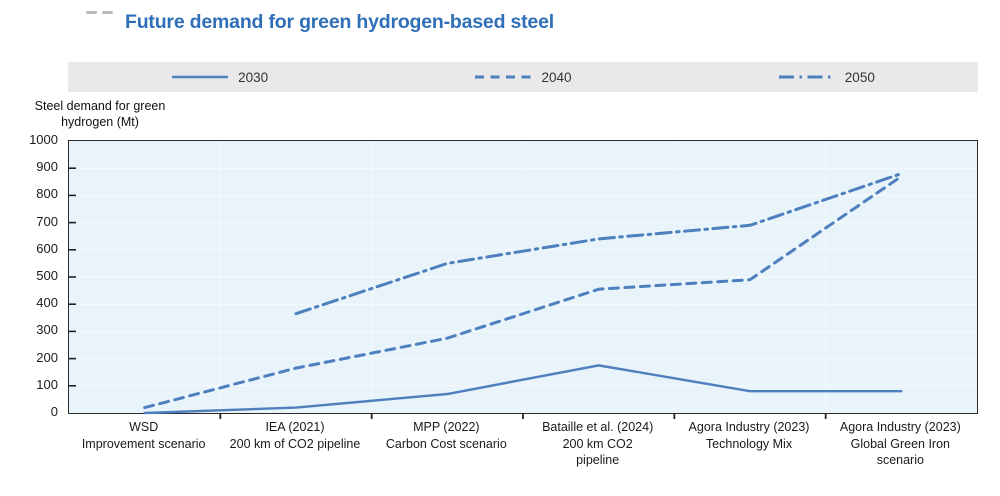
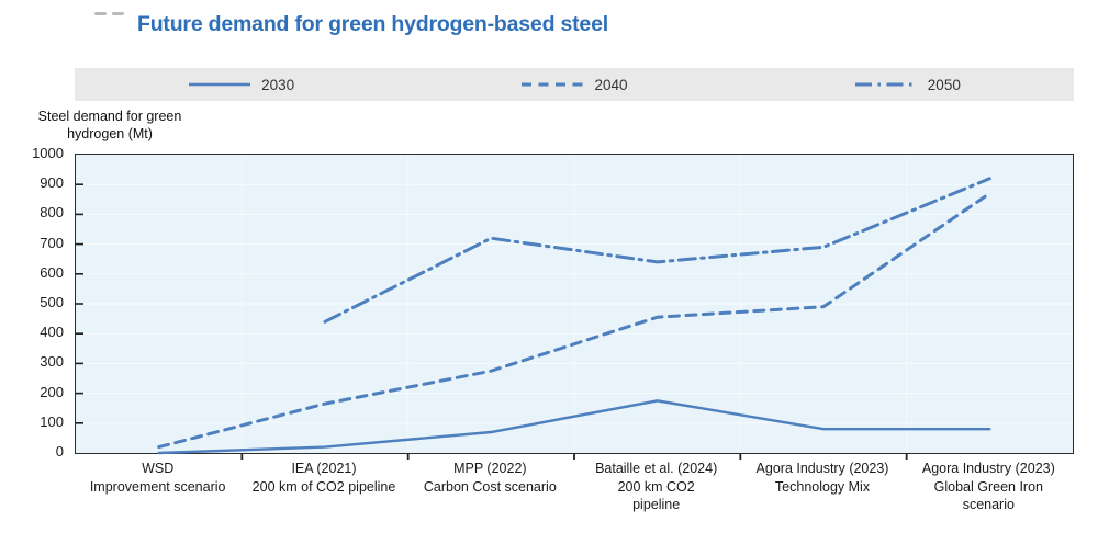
2050/IEA (2021) 200 km of CO2 pipeline: 360 -> 440
2050/MPP (2022) Carbon Cost scenario: 550 -> 720
2050/Agora Industry (2023) Global Green Iron scenario: 880 -> 920
